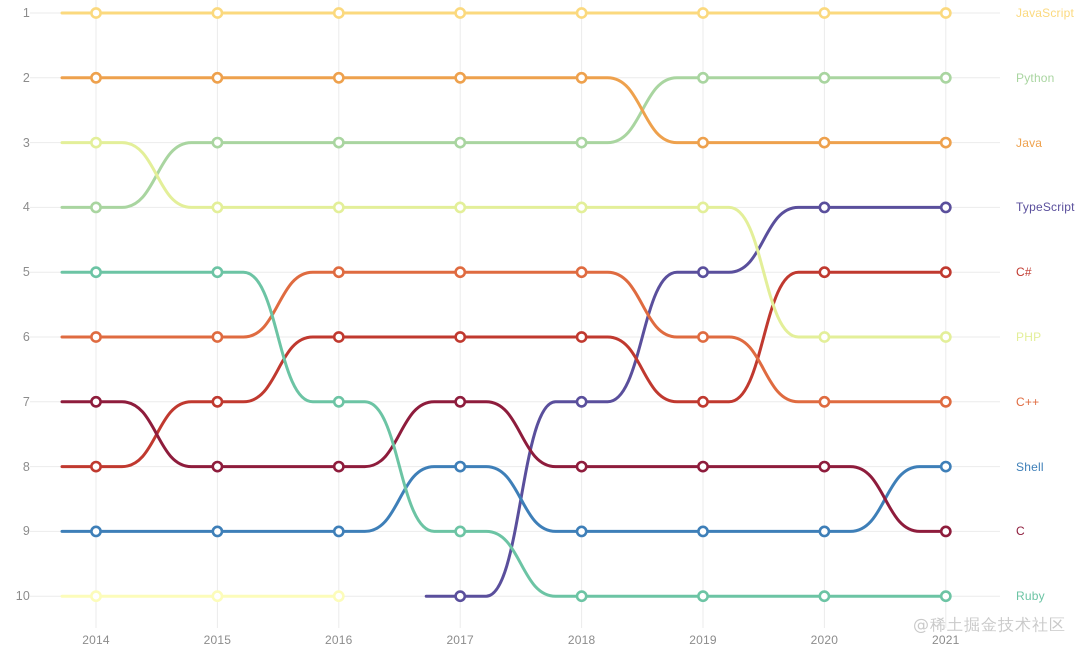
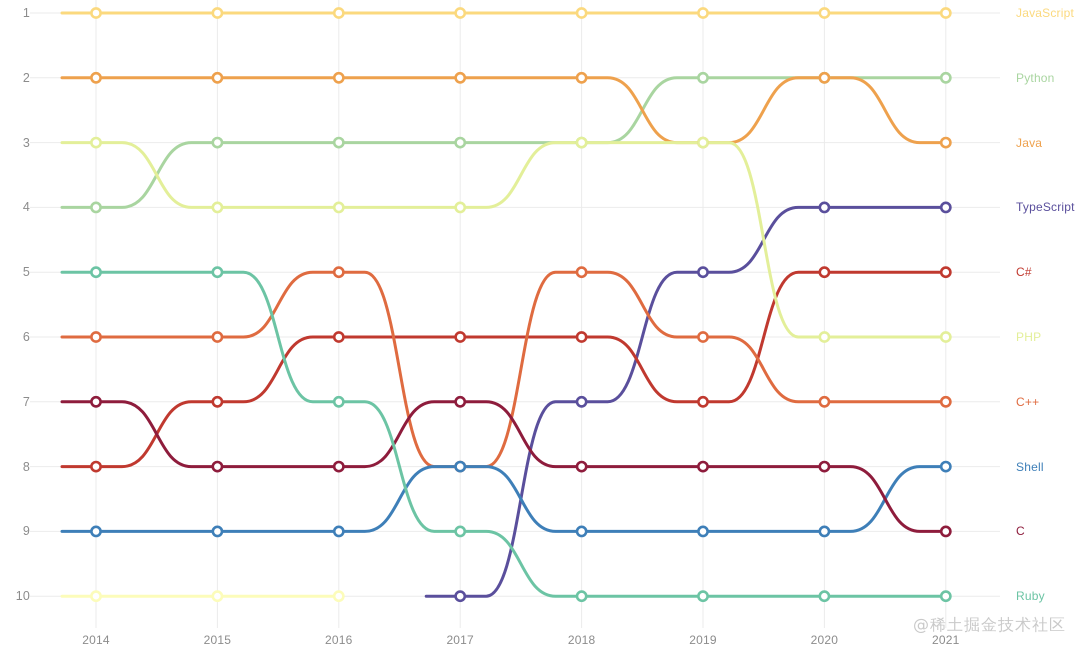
C++/2017: 5 -> 8
PHP/2018: 4 -> 3
PHP/2019: 4 -> 3
Java/2020: 3 -> 2
